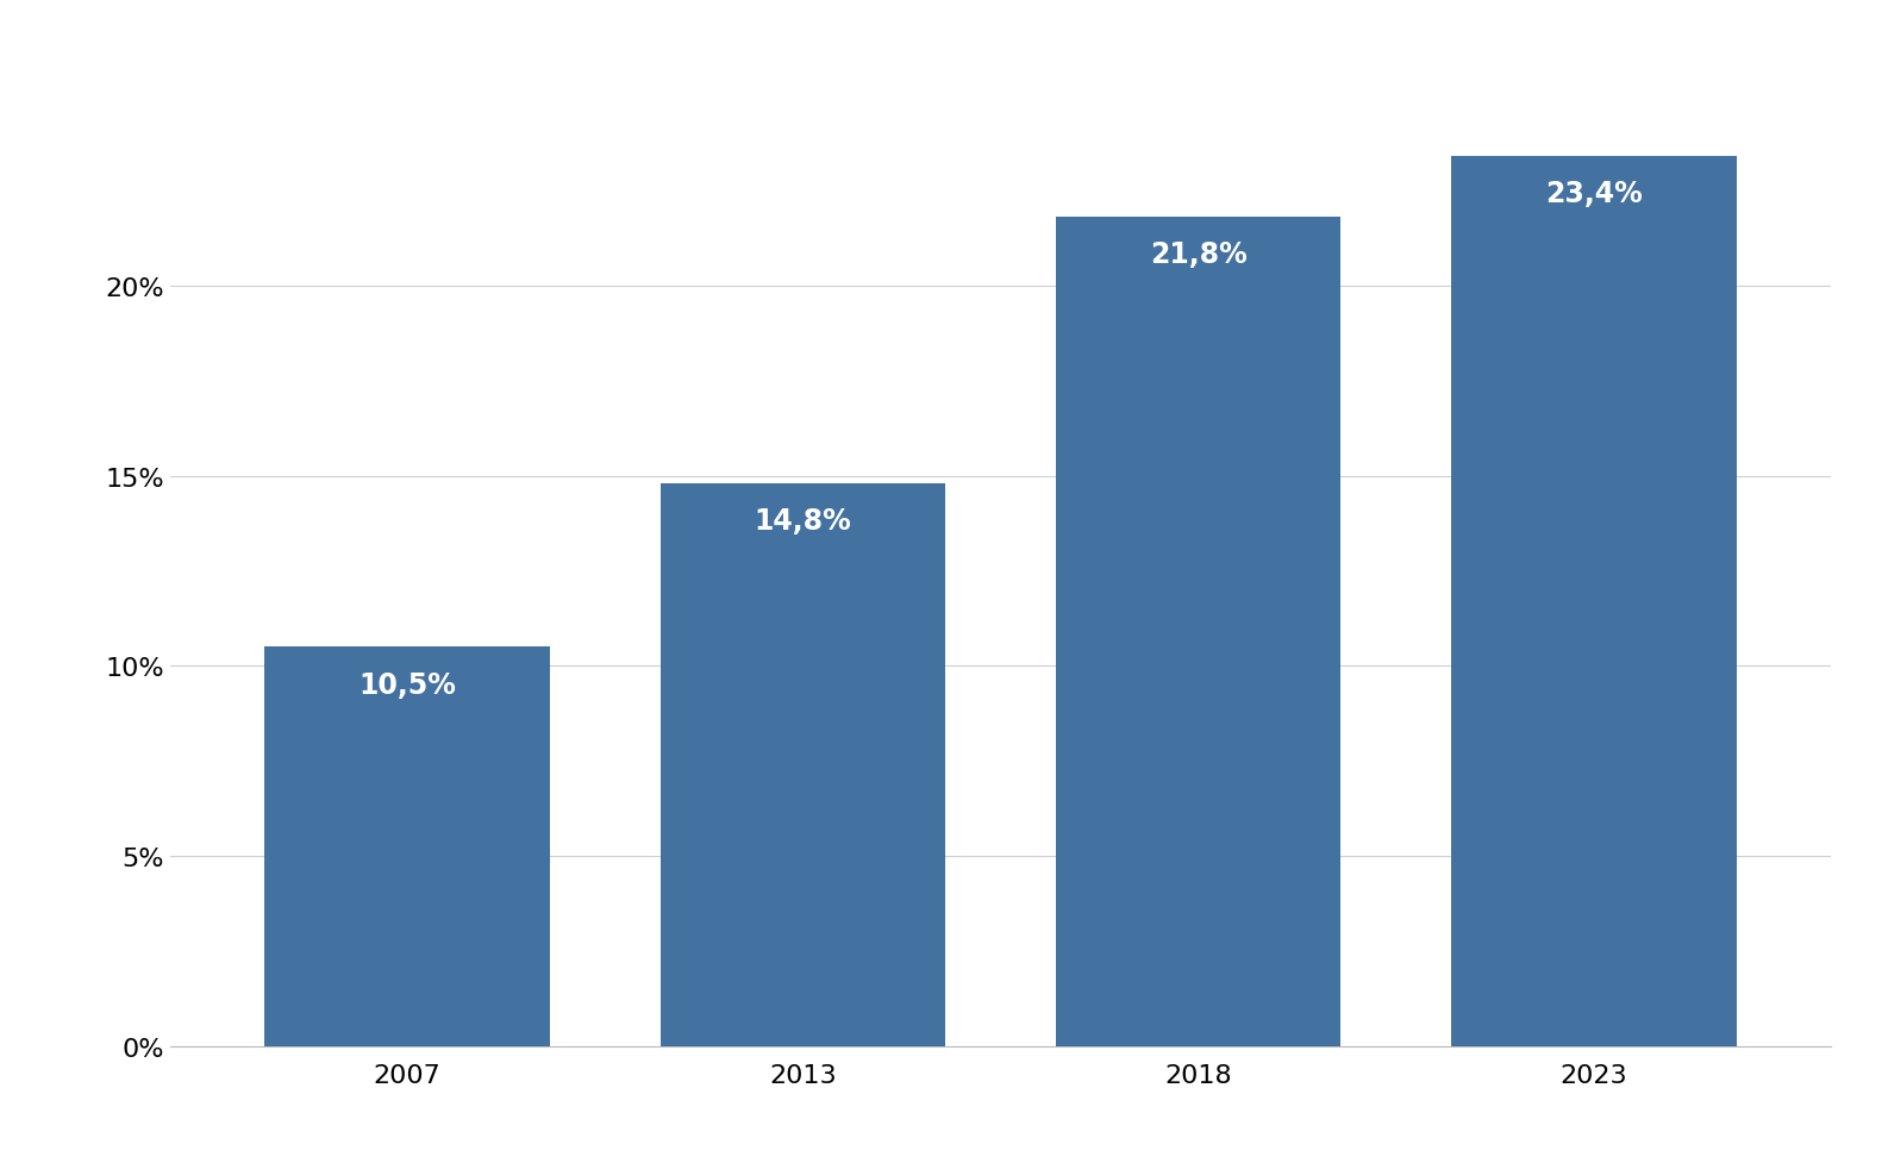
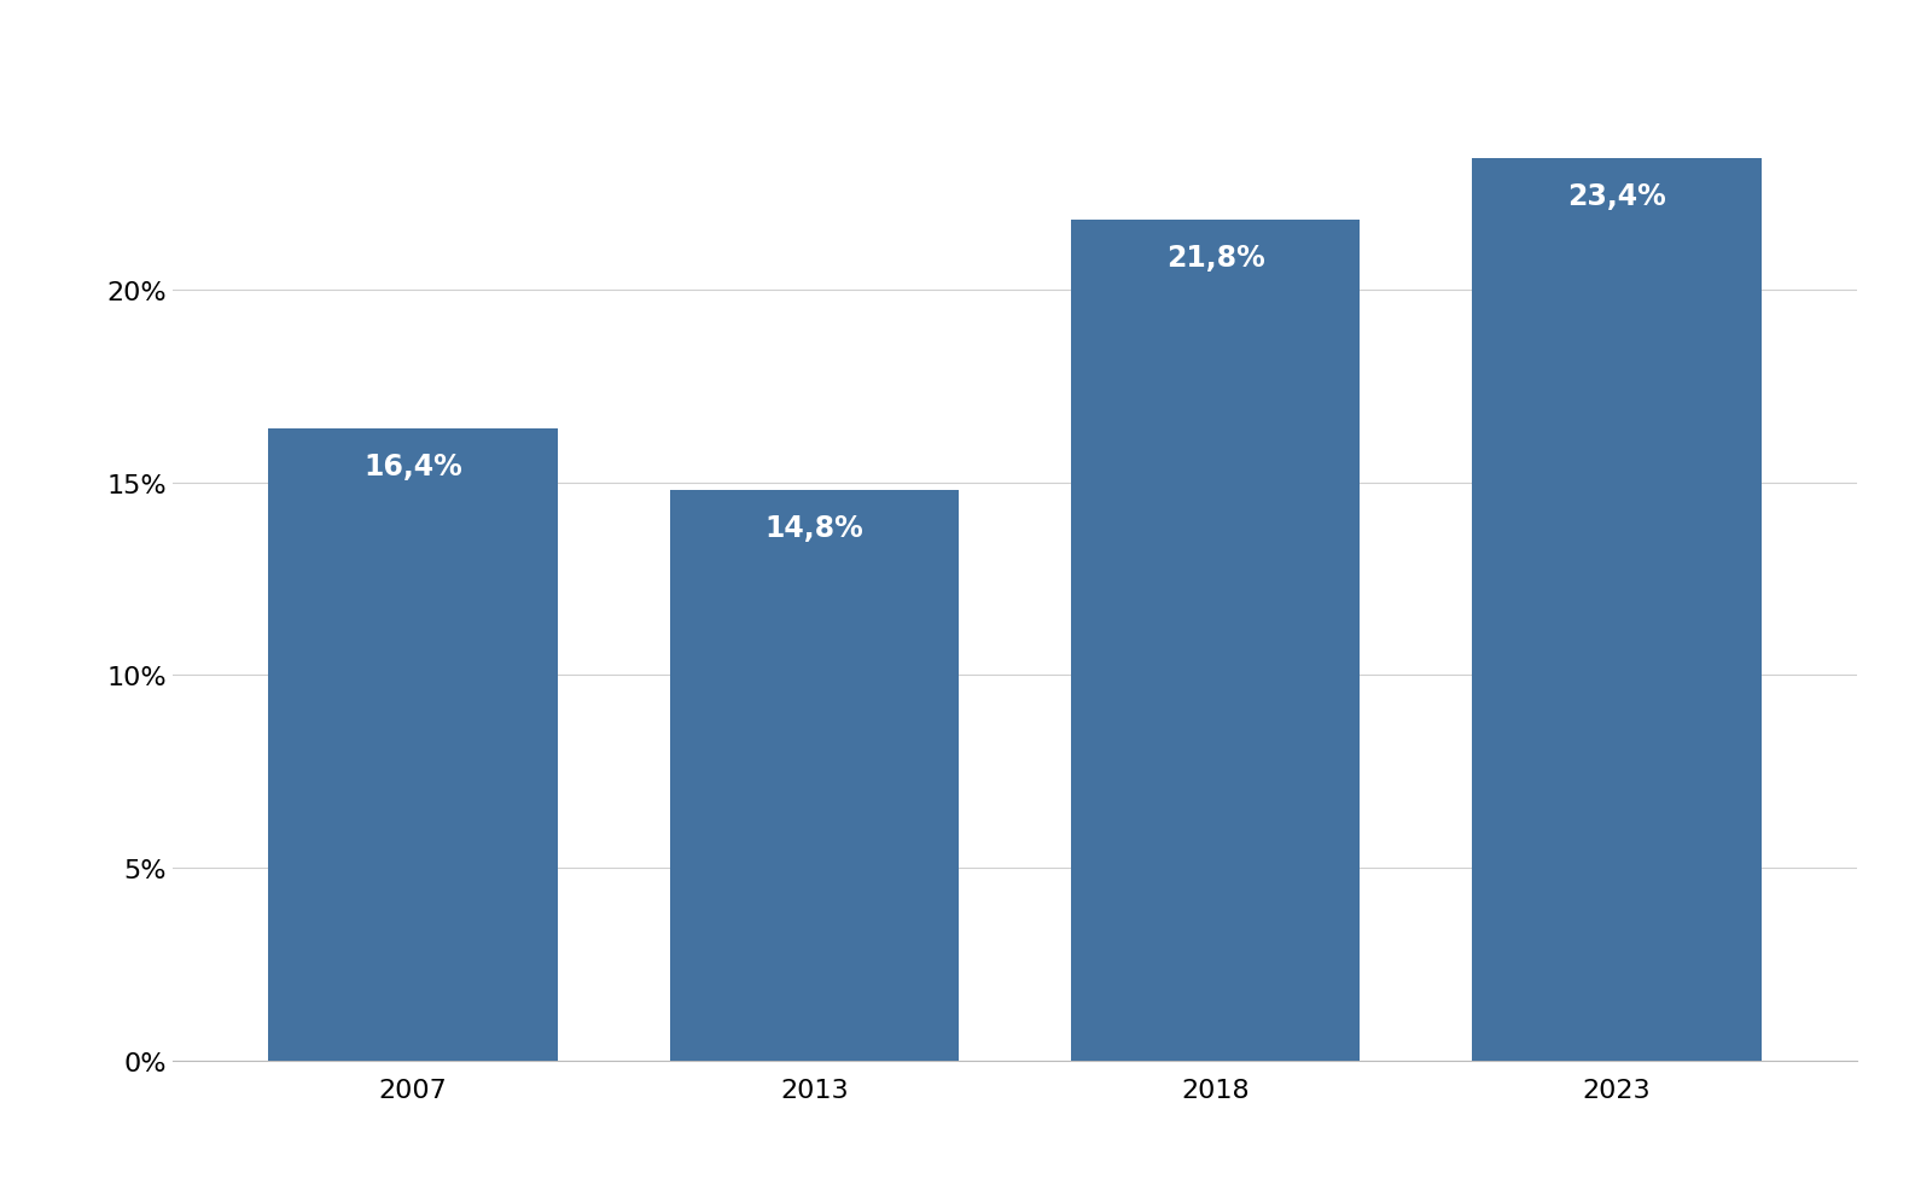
2007: 10,5% -> 16,4%
